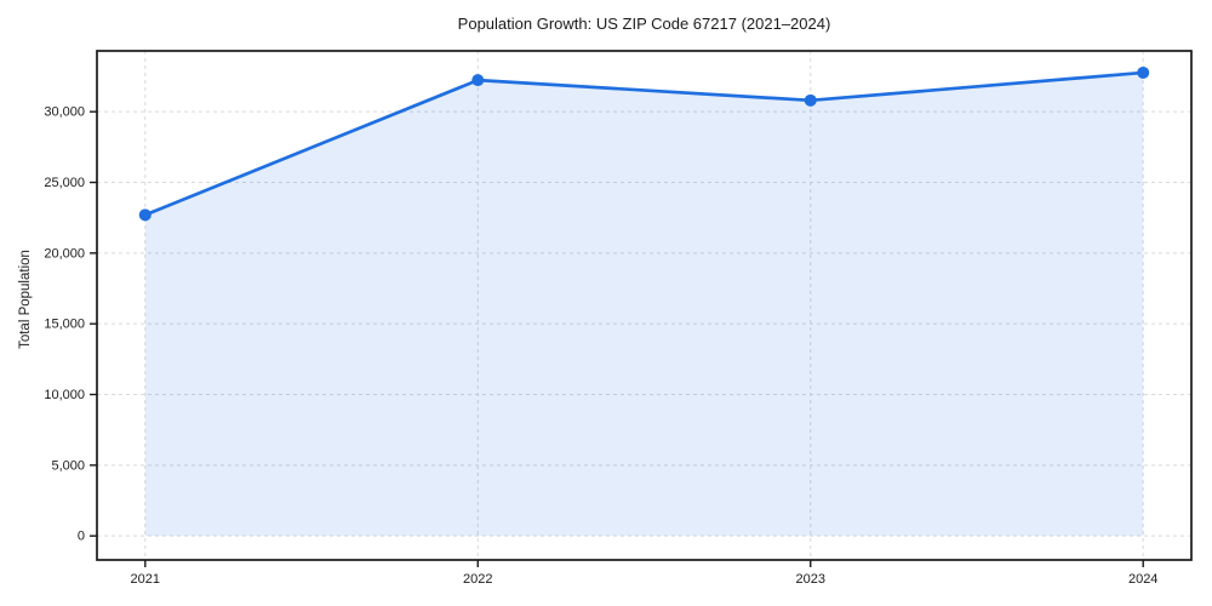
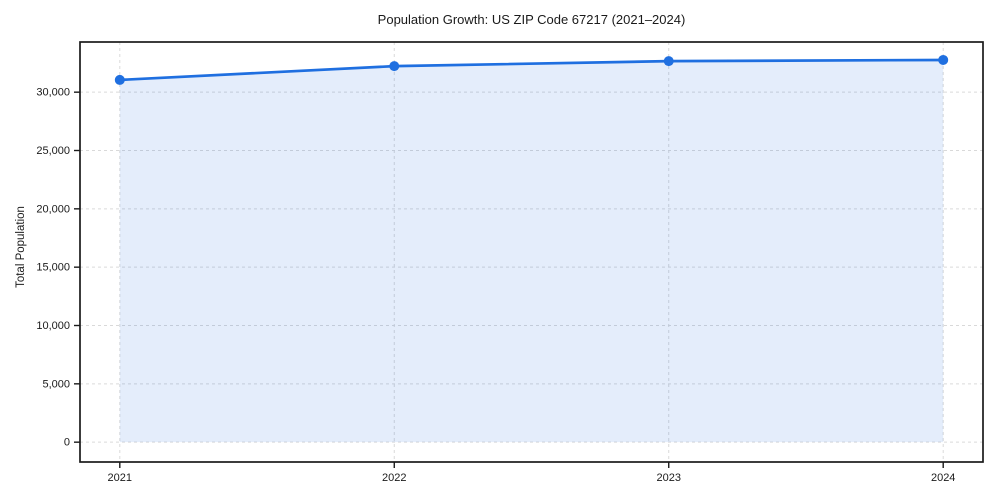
2021: 22700 -> 31000
2023: 30800 -> 32700
